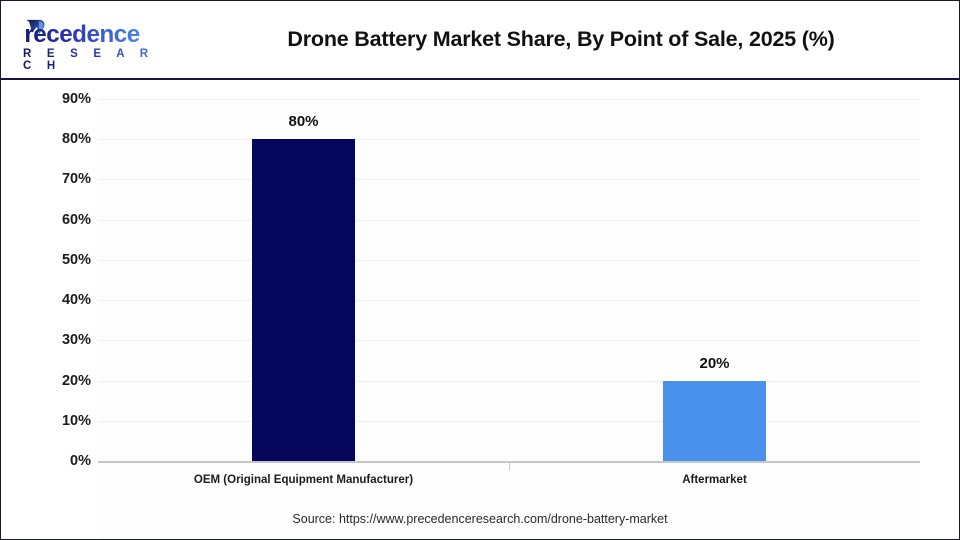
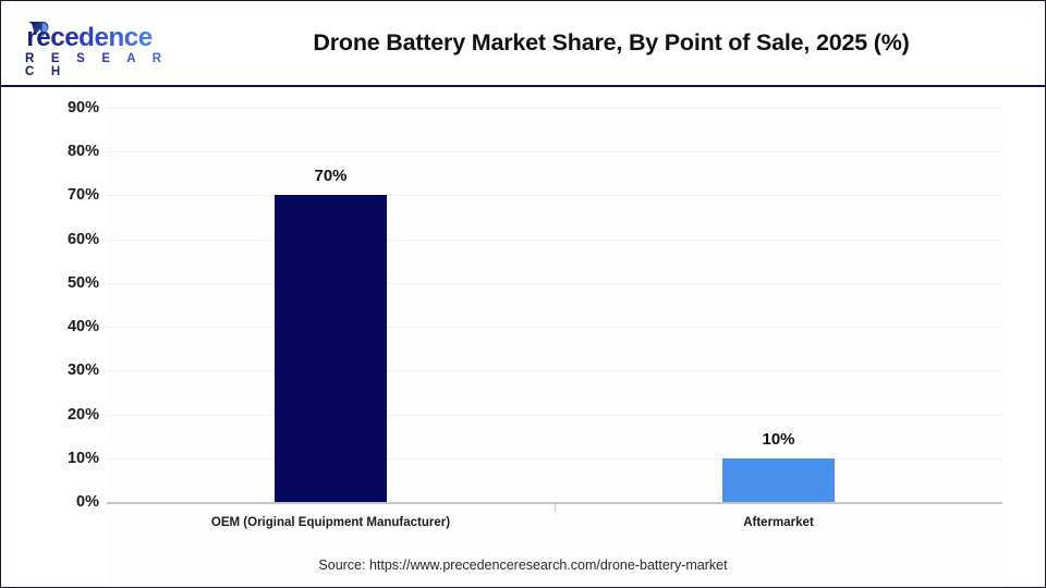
OEM (Original Equipment Manufacturer): 80% -> 70%
Aftermarket: 20% -> 10%
